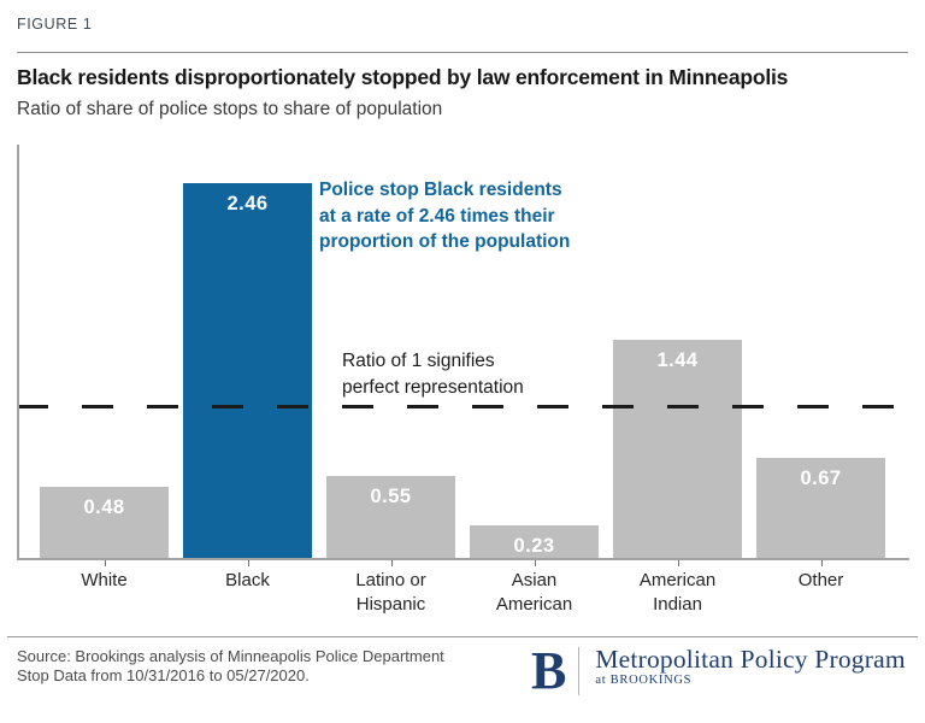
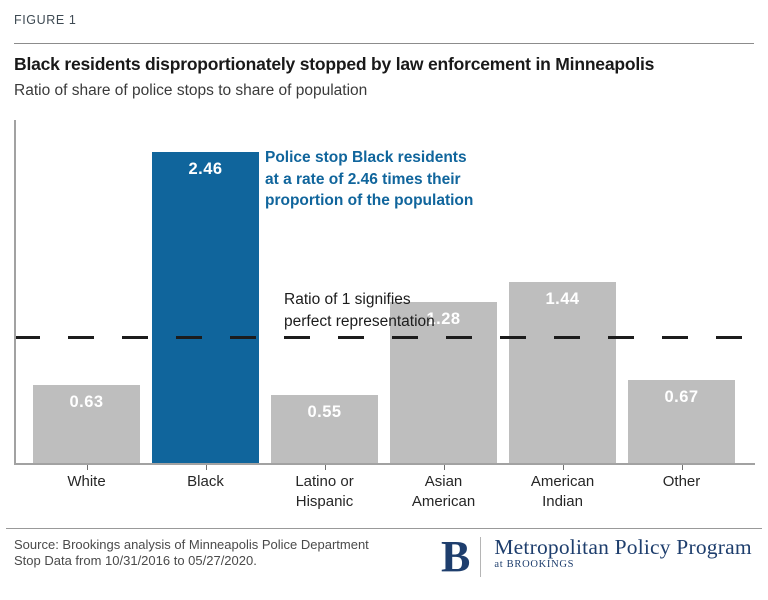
White: 0.48 -> 0.63
Asian American: 0.23 -> 1.28
